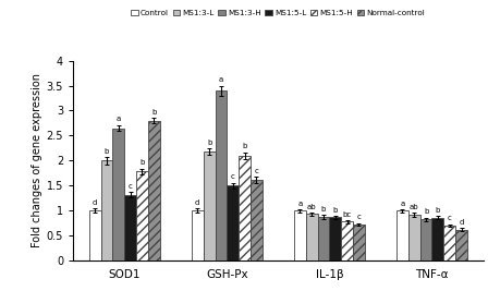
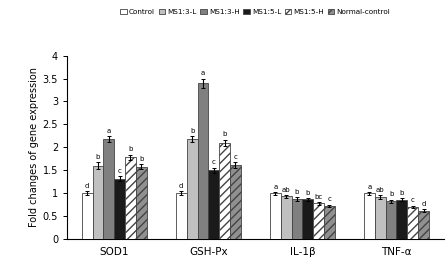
MS1:3-L/SOD1: 2.00 -> 1.60
MS1:3-H/SOD1: 2.65 -> 2.18
Normal-control/SOD1: 2.80 -> 1.58
